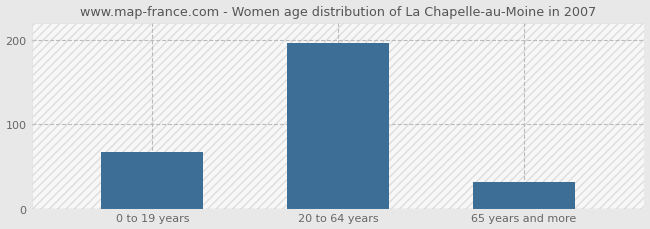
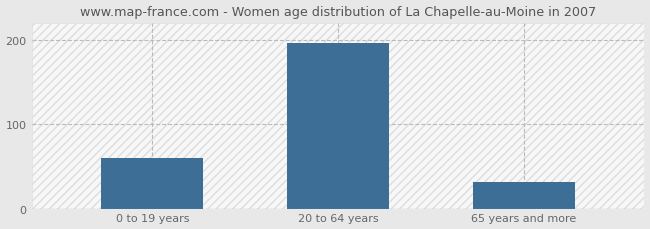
0 to 19 years: 67 -> 60
